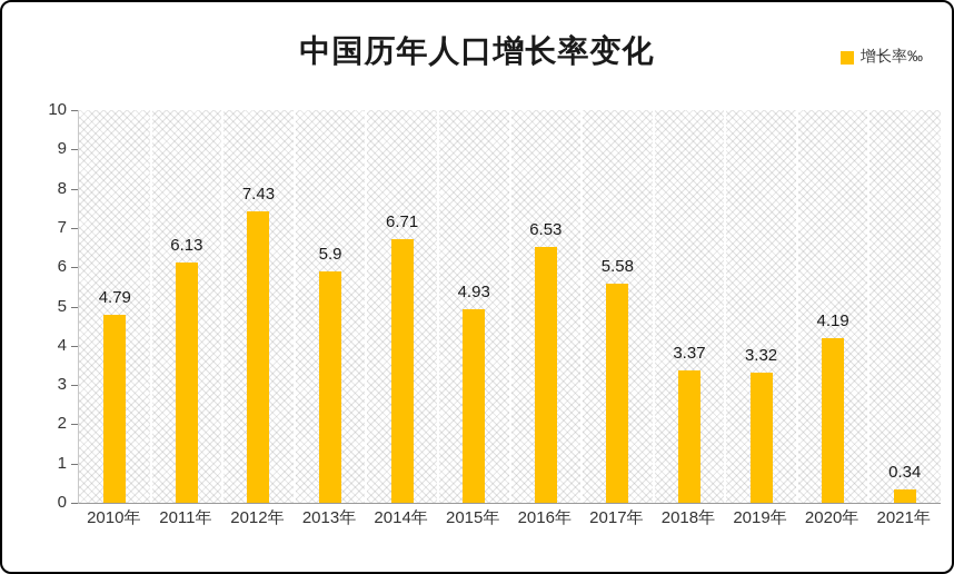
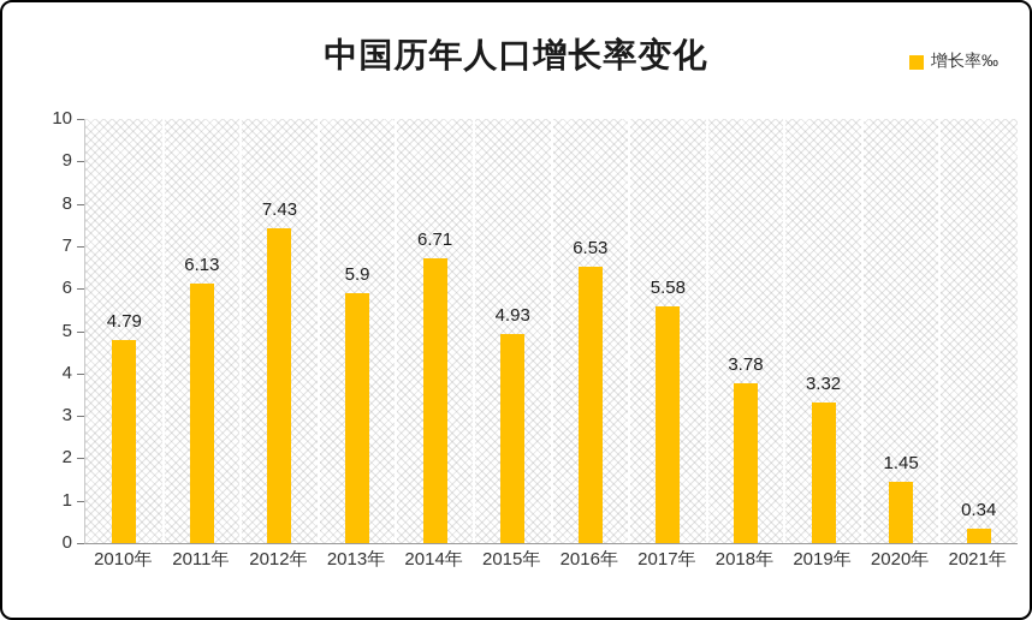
2018年: 3.37 -> 3.78
2020年: 4.19 -> 1.45
